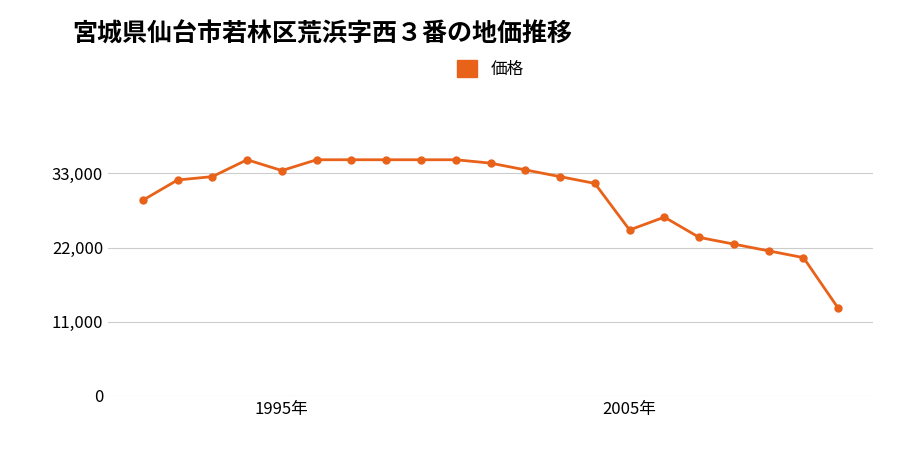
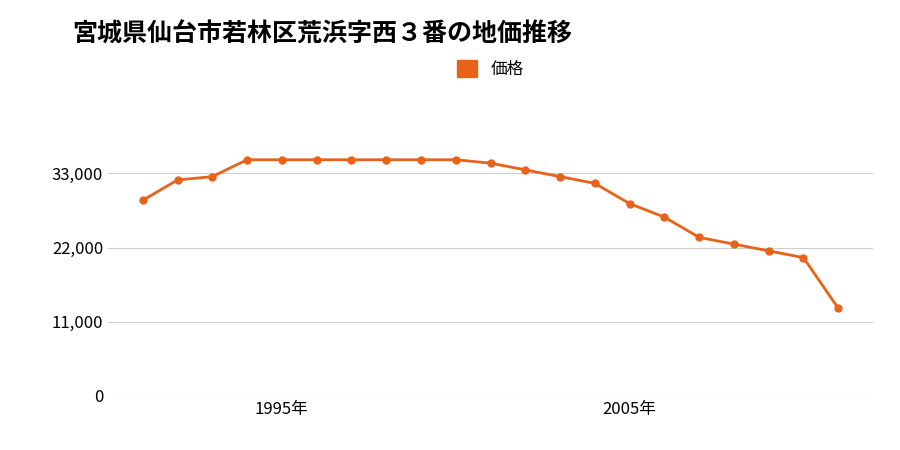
1995年: 33,400 -> 35,000
2005年: 24,600 -> 28,500
